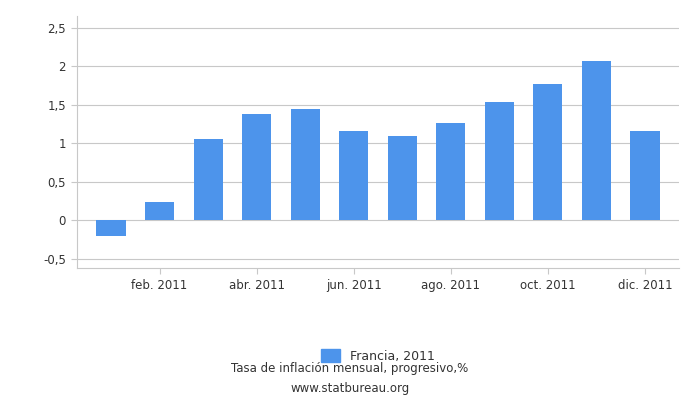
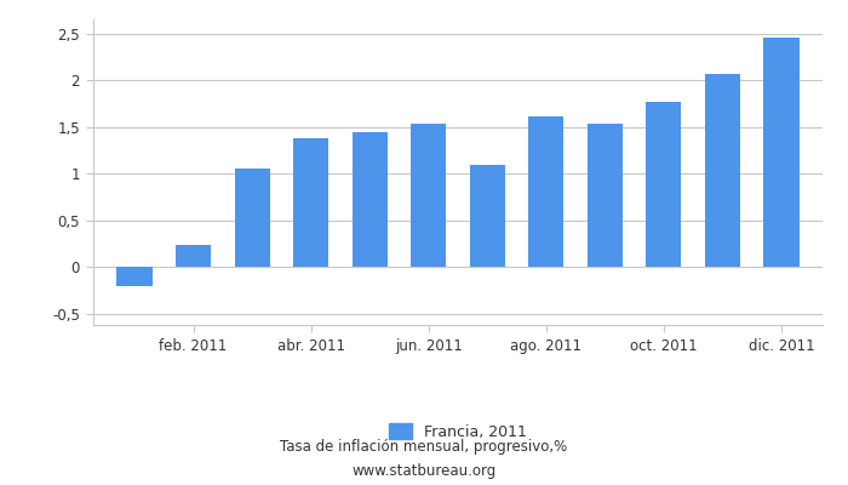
jun. 2011: 1,16 -> 1,53
ago. 2011: 1,26 -> 1,61
dic. 2011: 1,16 -> 2,46
